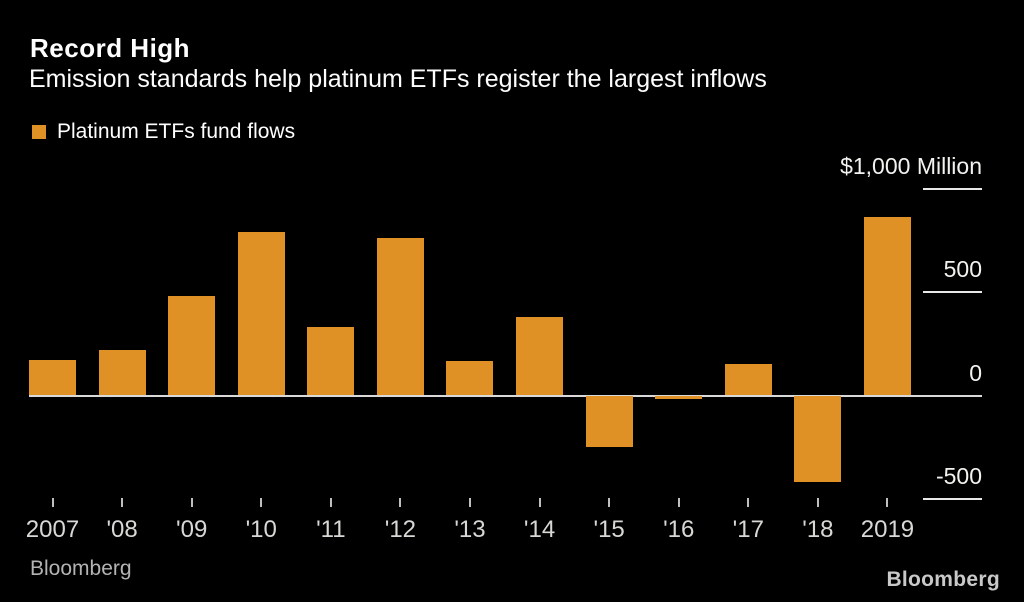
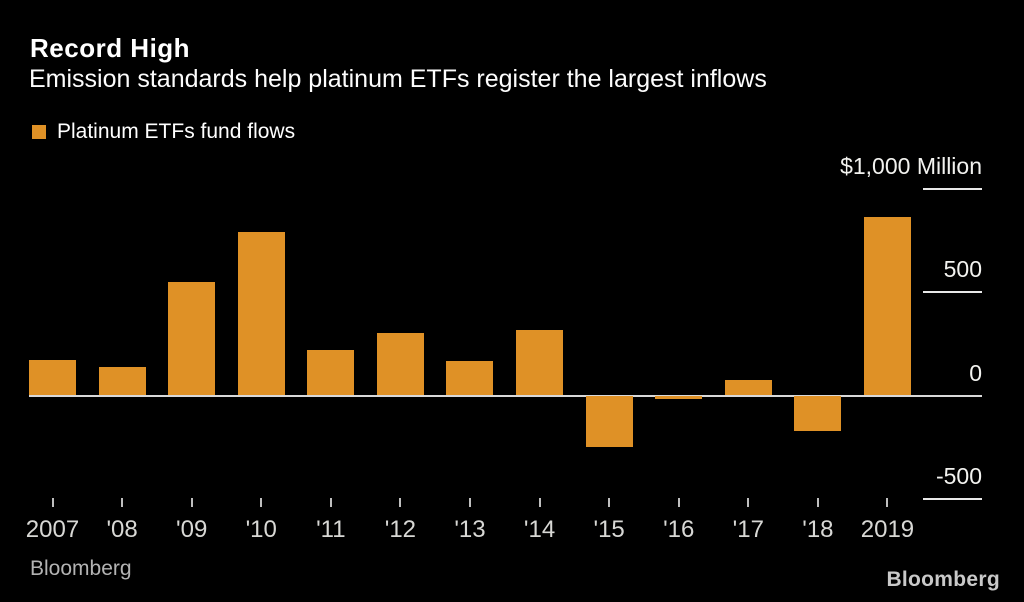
'08: 220 -> 140
'09: 480 -> 550
'11: 330 -> 220
'12: 760 -> 300
'14: 380 -> 320
'17: 150 -> 70
'18: -420 -> -170
